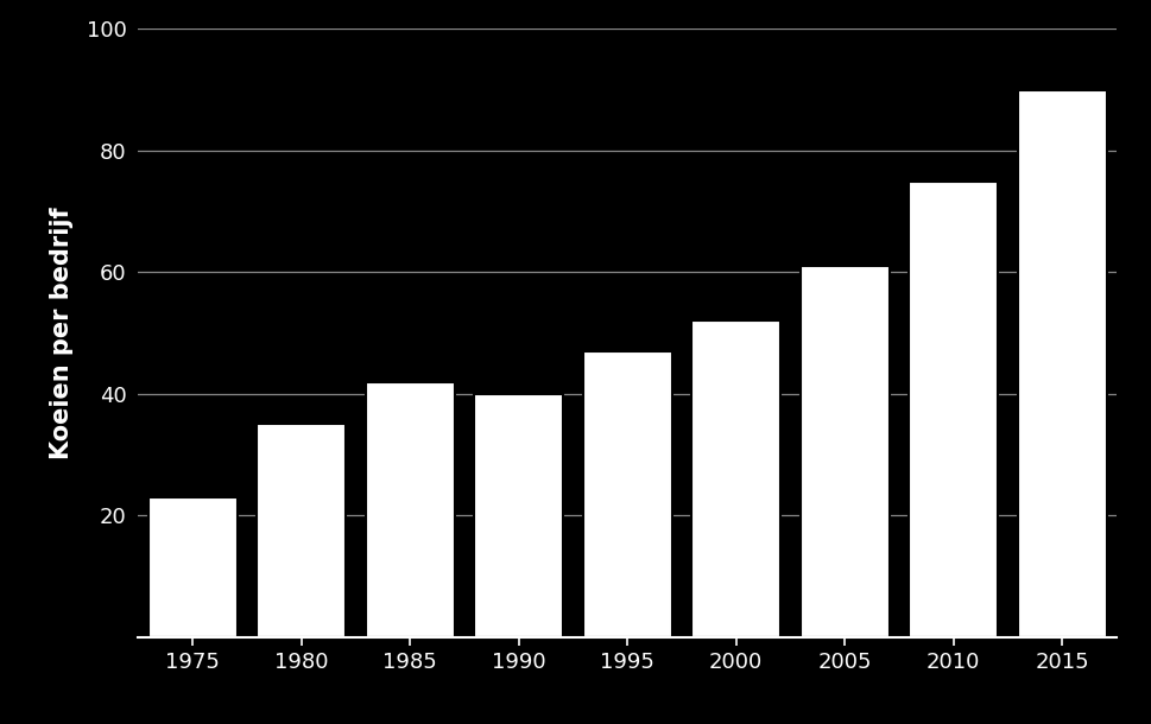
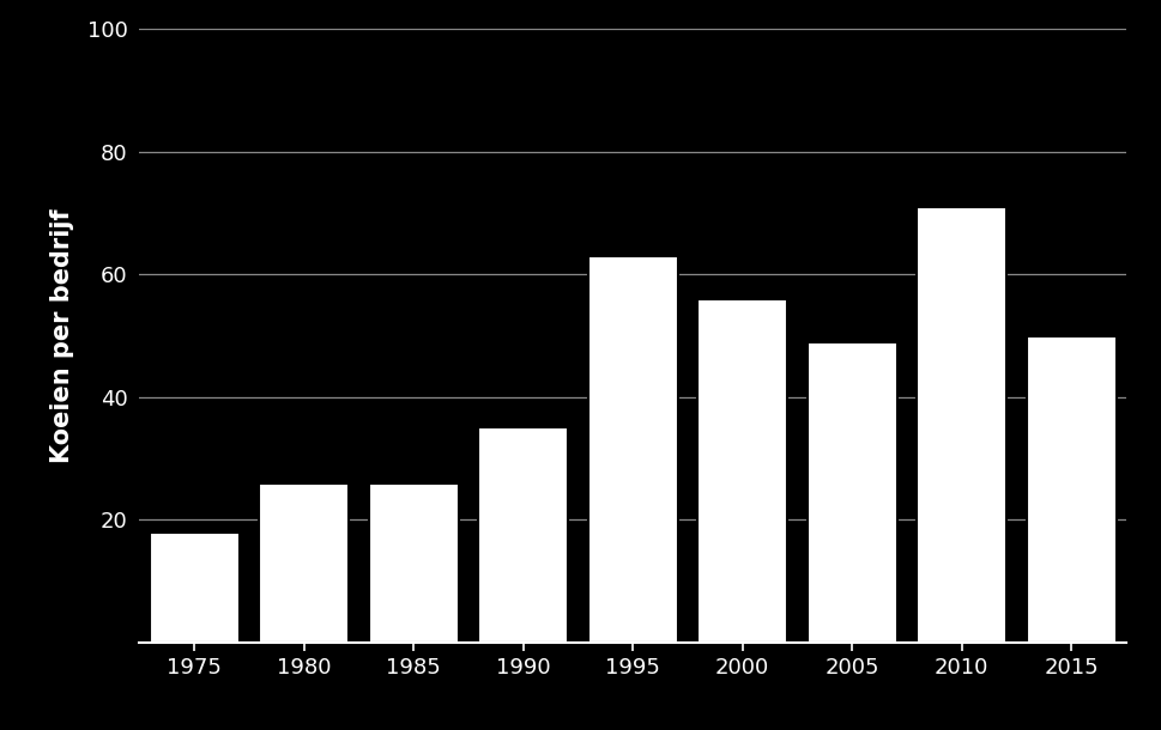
1975: 23 -> 18
1980: 35 -> 26
1985: 42 -> 26
1990: 40 -> 35
1995: 47 -> 63
2000: 52 -> 56
2005: 61 -> 49
2010: 75 -> 71
2015: 90 -> 50
